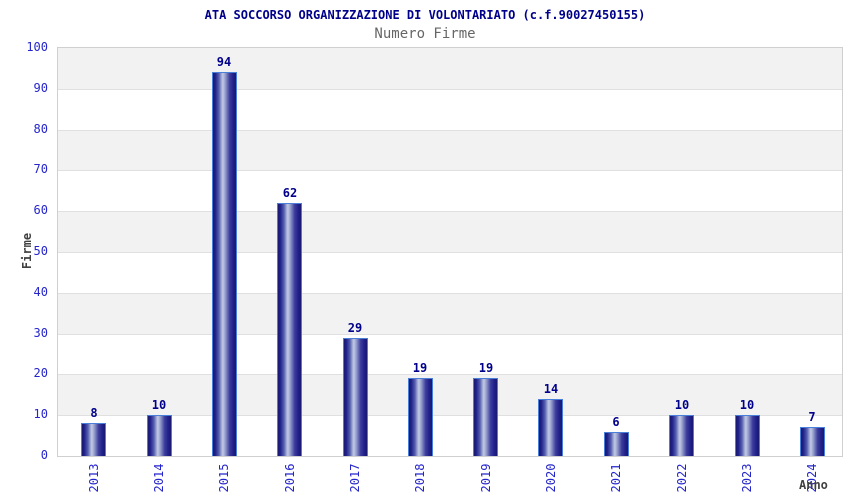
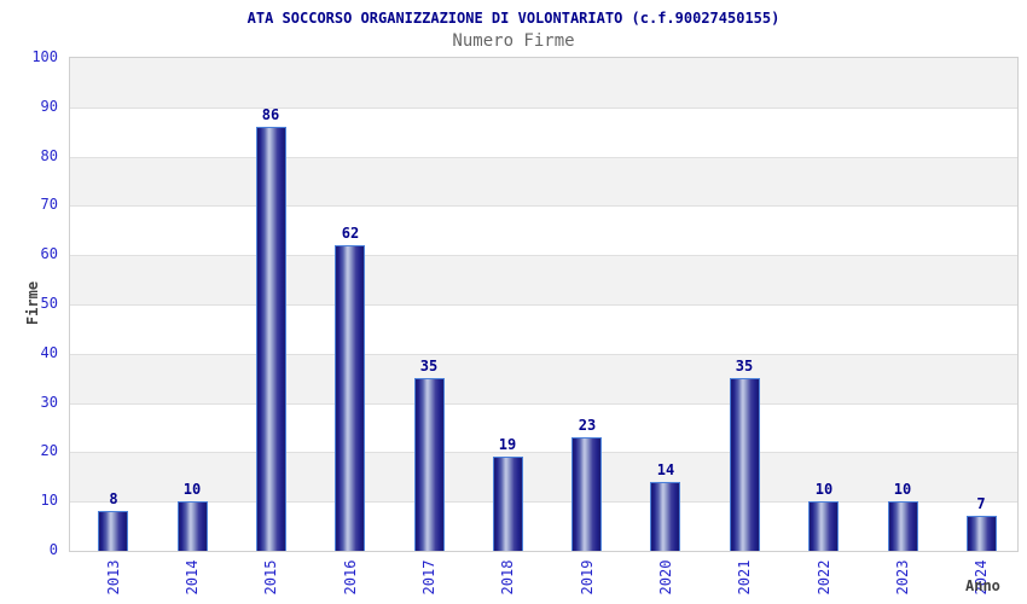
2015: 94 -> 86
2017: 29 -> 35
2019: 19 -> 23
2021: 6 -> 35
